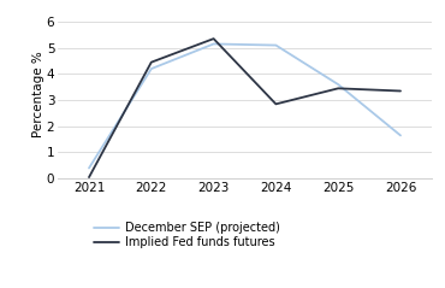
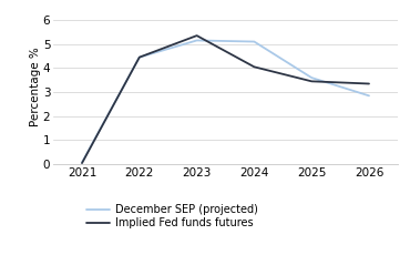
December SEP (projected)/2021: 0.40 -> 0.08
December SEP (projected)/2022: 4.20 -> 4.45
Implied Fed funds futures/2024: 2.85 -> 4.05
December SEP (projected)/2026: 1.65 -> 2.85
